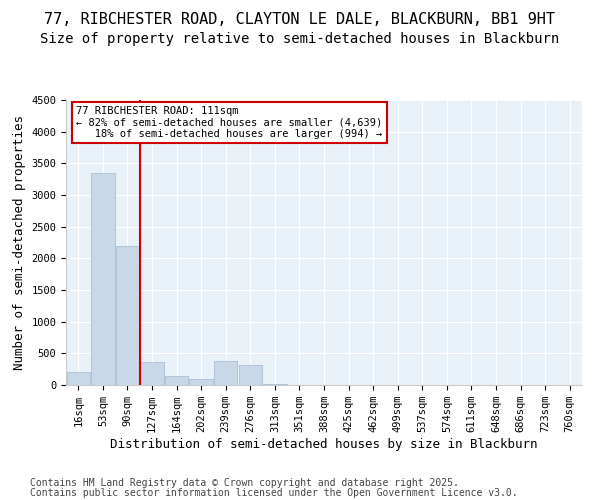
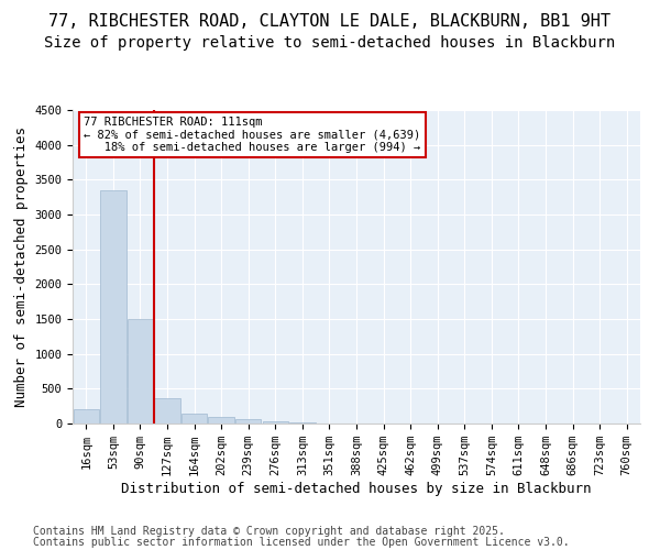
90sqm: 2200 -> 1500
239sqm: 380 -> 60
276sqm: 320 -> 40
